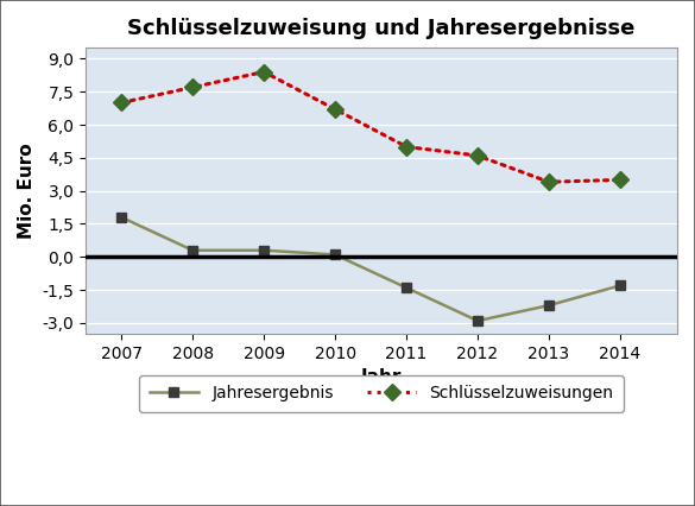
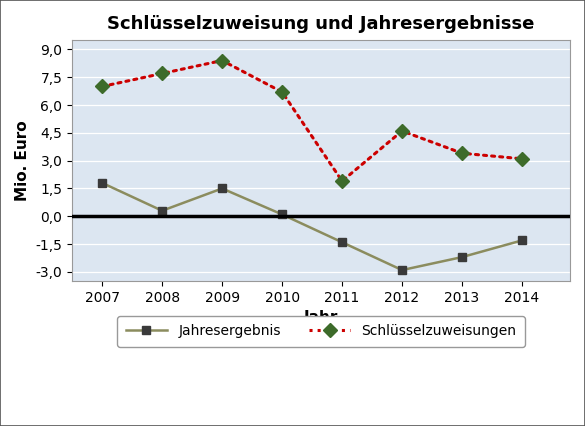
Jahresergebnis/2009: 0,3 -> 1,5
Schlüsselzuweisungen/2011: 5,0 -> 1,9
Schlüsselzuweisungen/2014: 3,5 -> 3,1
